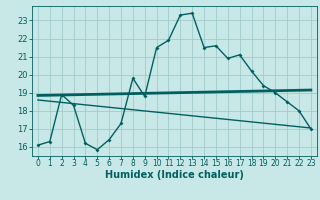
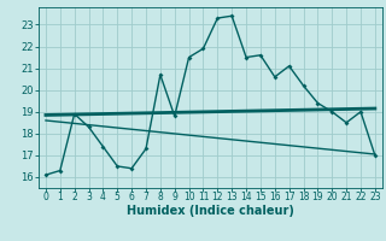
4: 16.2 -> 17.4
5: 15.8 -> 16.5
8: 19.8 -> 20.7
16: 20.9 -> 20.6
22: 18.0 -> 19.0
